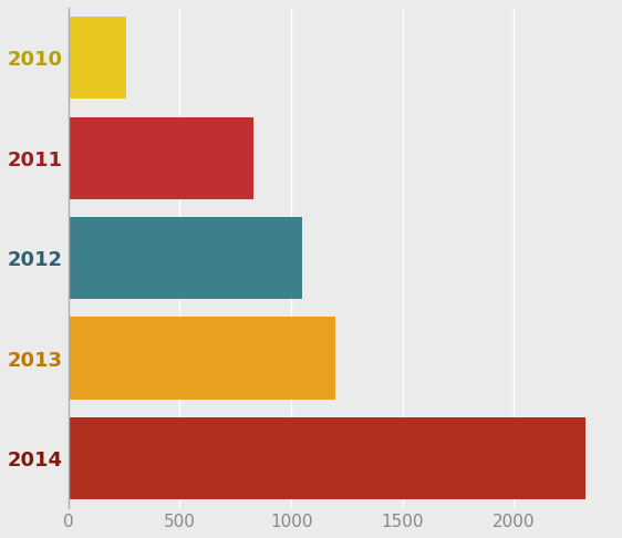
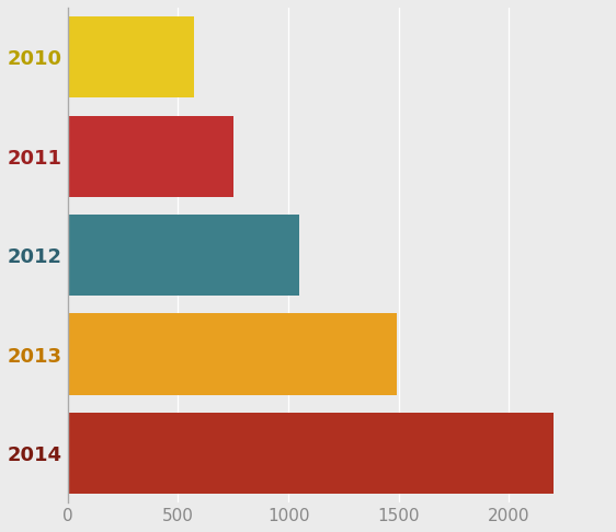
2010: 260 -> 570
2011: 830 -> 750
2013: 1200 -> 1490
2014: 2320 -> 2200
